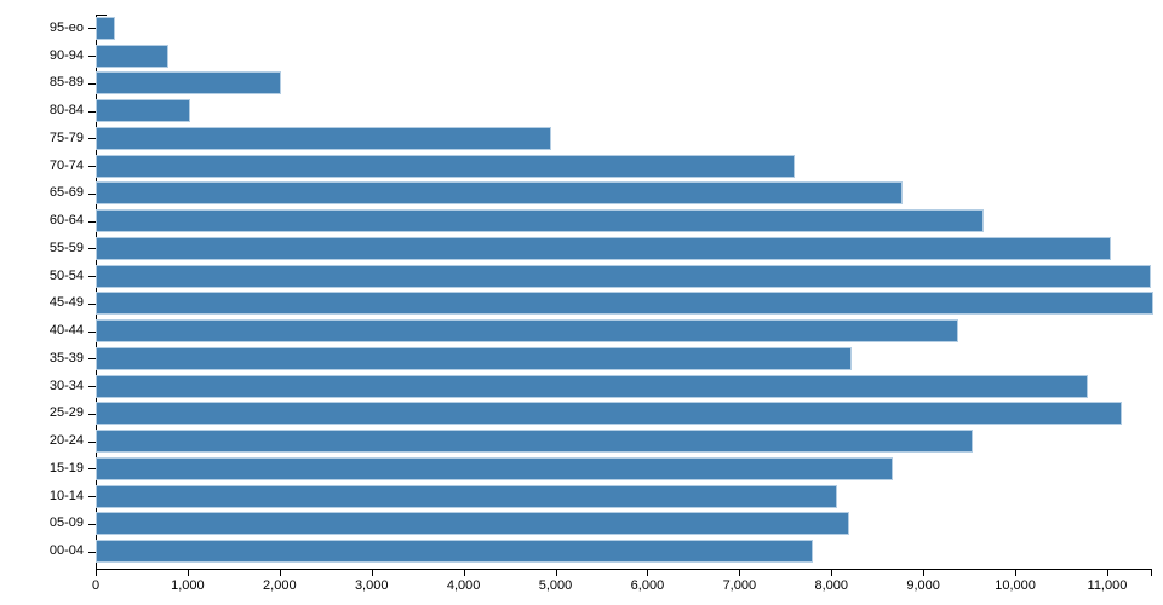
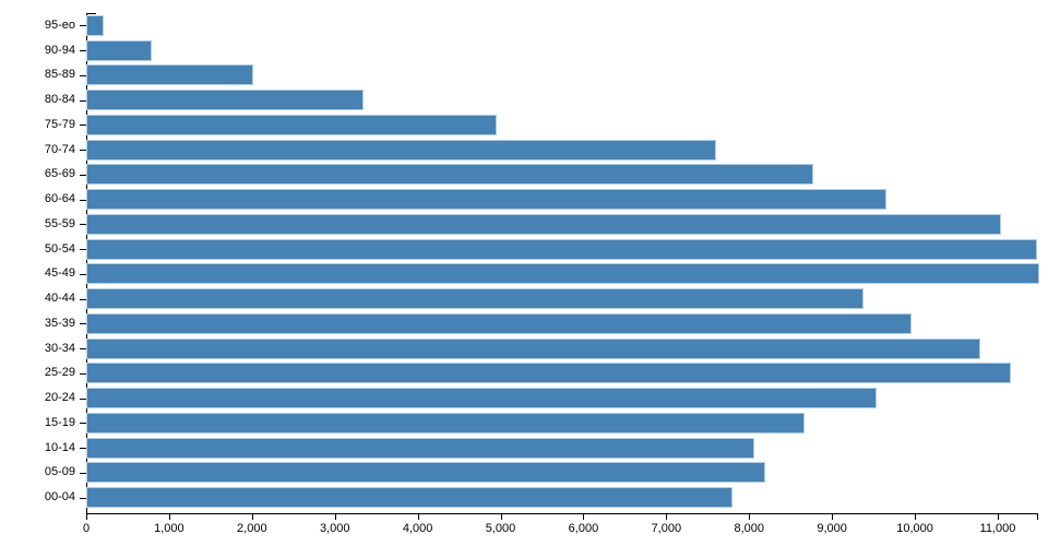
80-84: 1000 -> 3300
35-39: 8200 -> 9900
